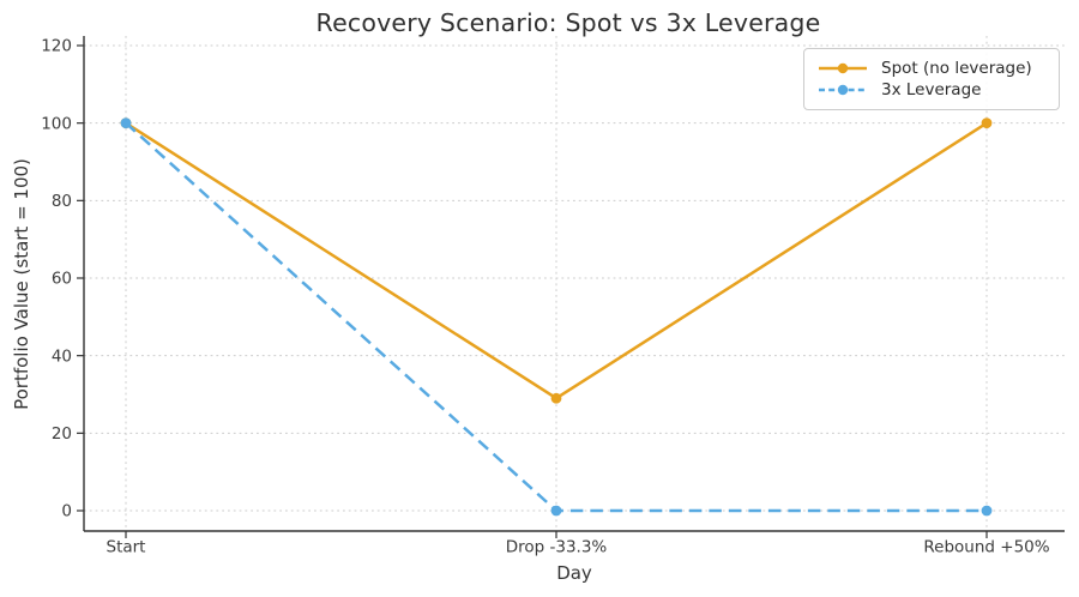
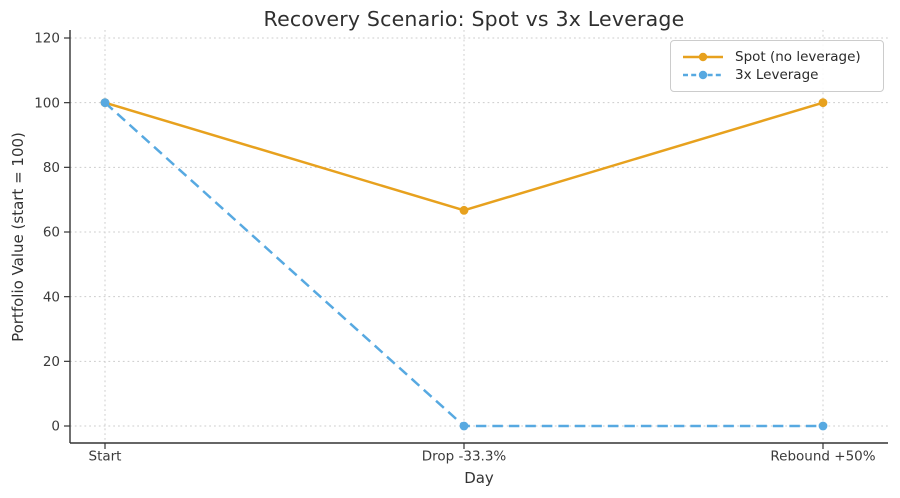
Spot (no leverage)/Drop -33.3%: 29 -> 67
